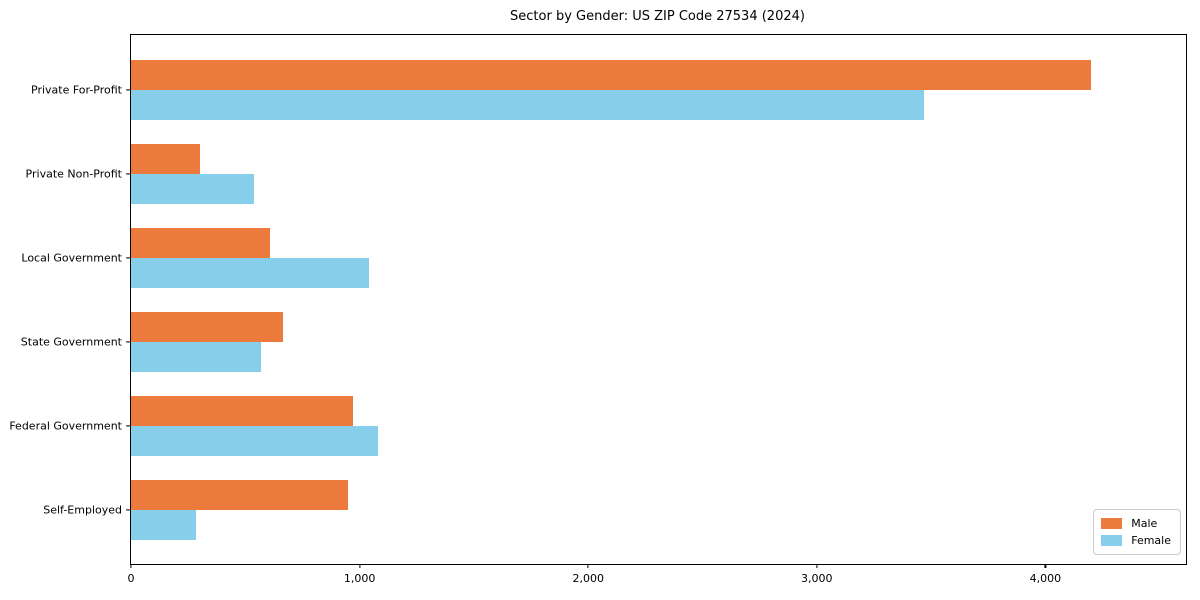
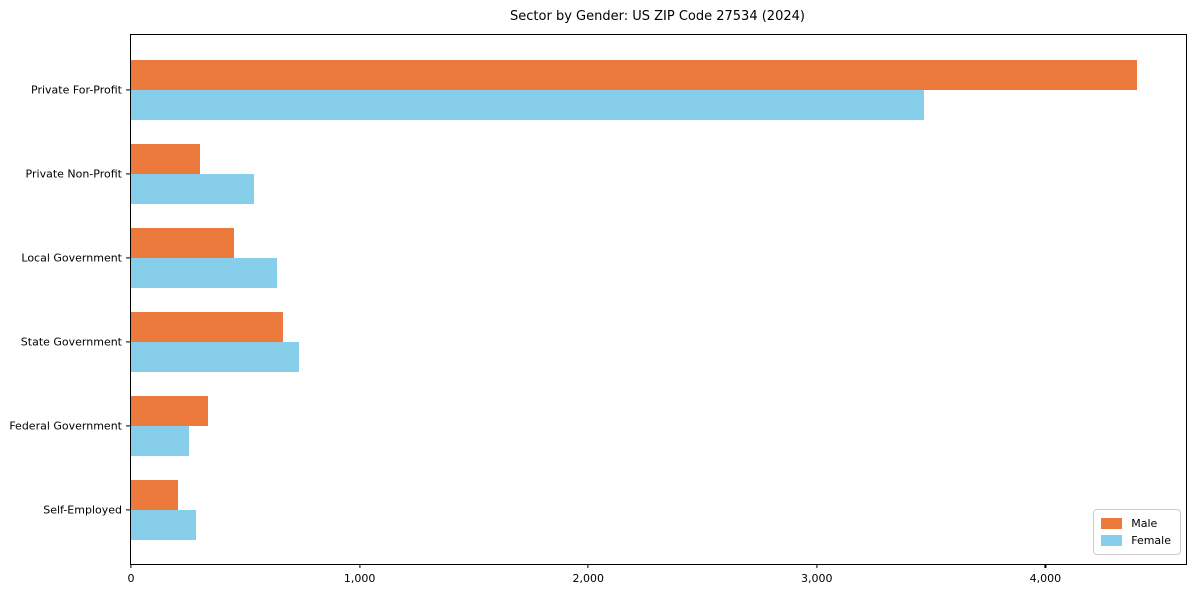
Male/Private For-Profit: 4200 -> 4400
Male/Local Government: 610 -> 450
Female/Local Government: 1040 -> 640
Female/State Government: 570 -> 740
Male/Federal Government: 970 -> 340
Female/Federal Government: 1080 -> 260
Male/Self-Employed: 950 -> 200
